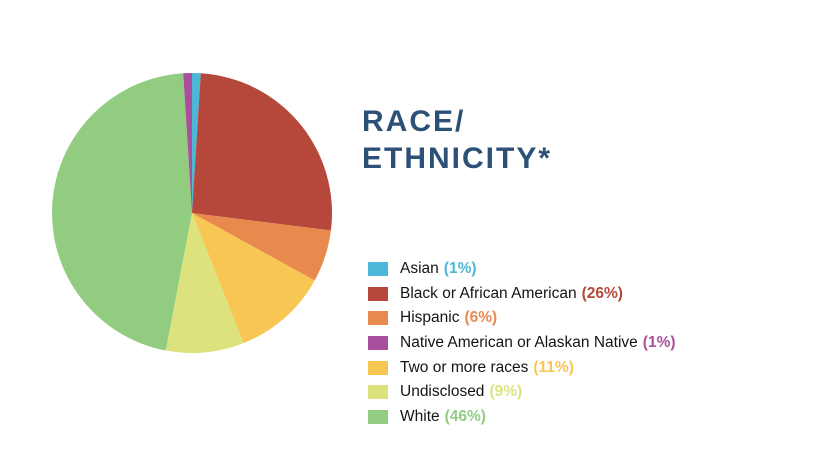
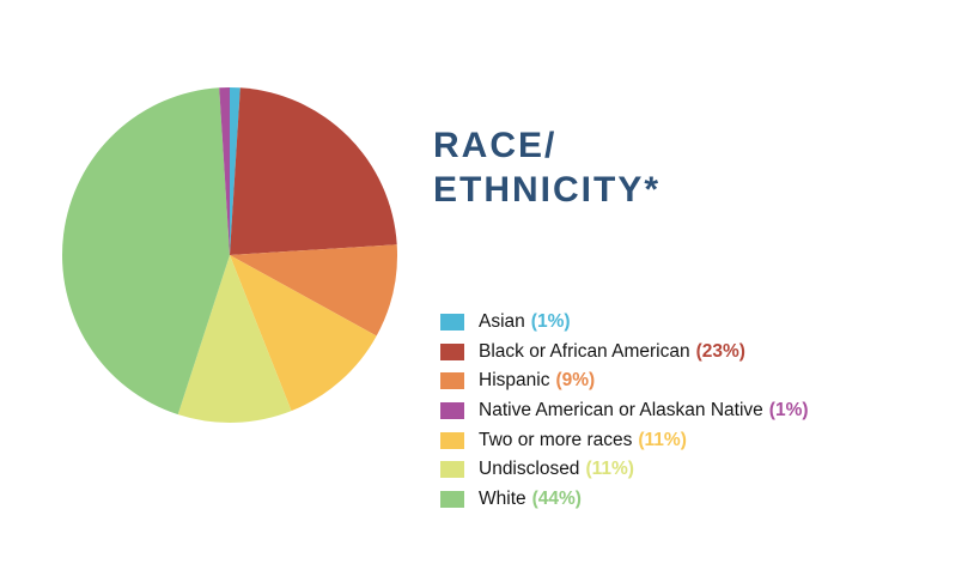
Black or African American: 26% -> 23%
Hispanic: 6% -> 9%
Undisclosed: 9% -> 11%
White: 46% -> 44%
